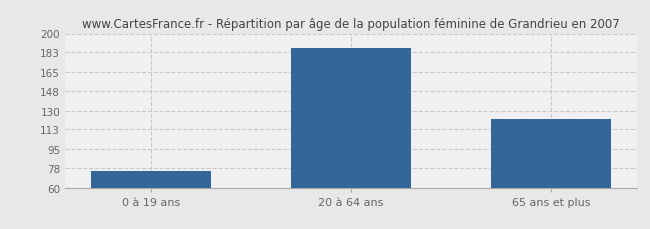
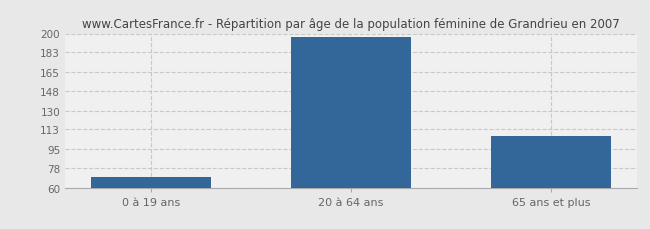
0 à 19 ans: 75 -> 70
20 à 64 ans: 187 -> 197
65 ans et plus: 122 -> 107
